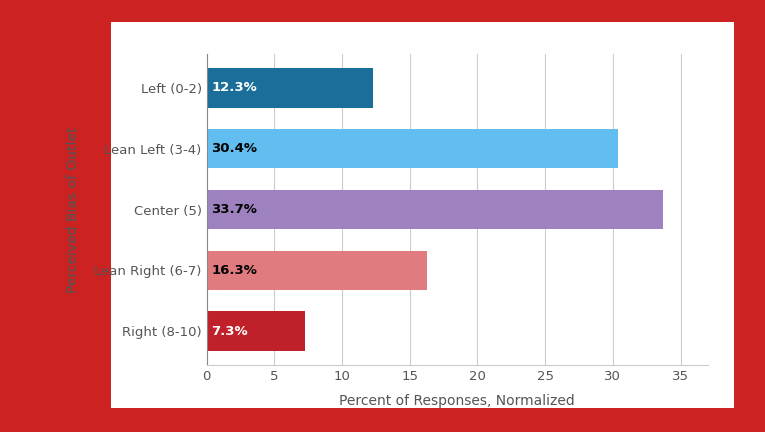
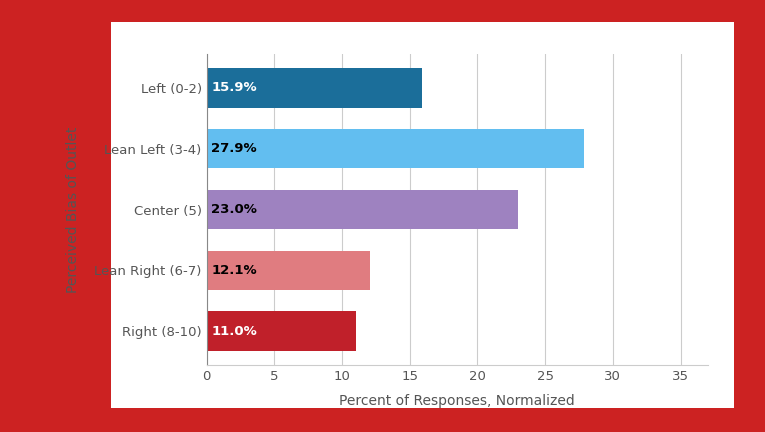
Left (0-2): 12.3% -> 15.9%
Lean Left (3-4): 30.4% -> 27.9%
Center (5): 33.7% -> 23.0%
Lean Right (6-7): 16.3% -> 12.1%
Right (8-10): 7.3% -> 11.0%
